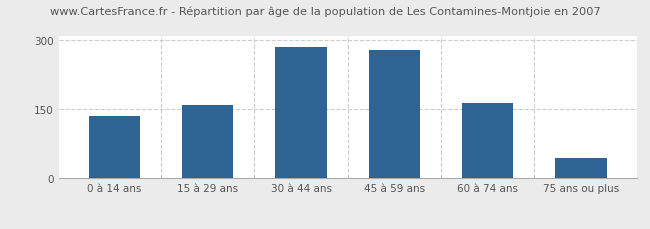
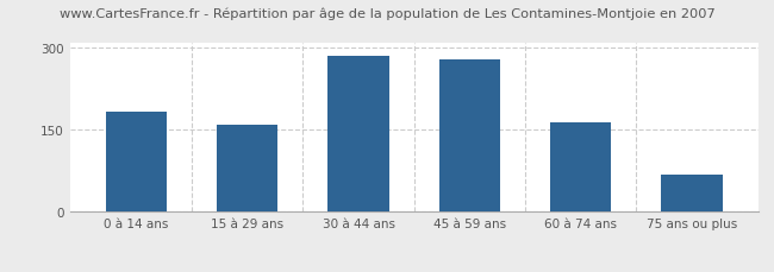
0 à 14 ans: 135 -> 183
75 ans ou plus: 45 -> 68
